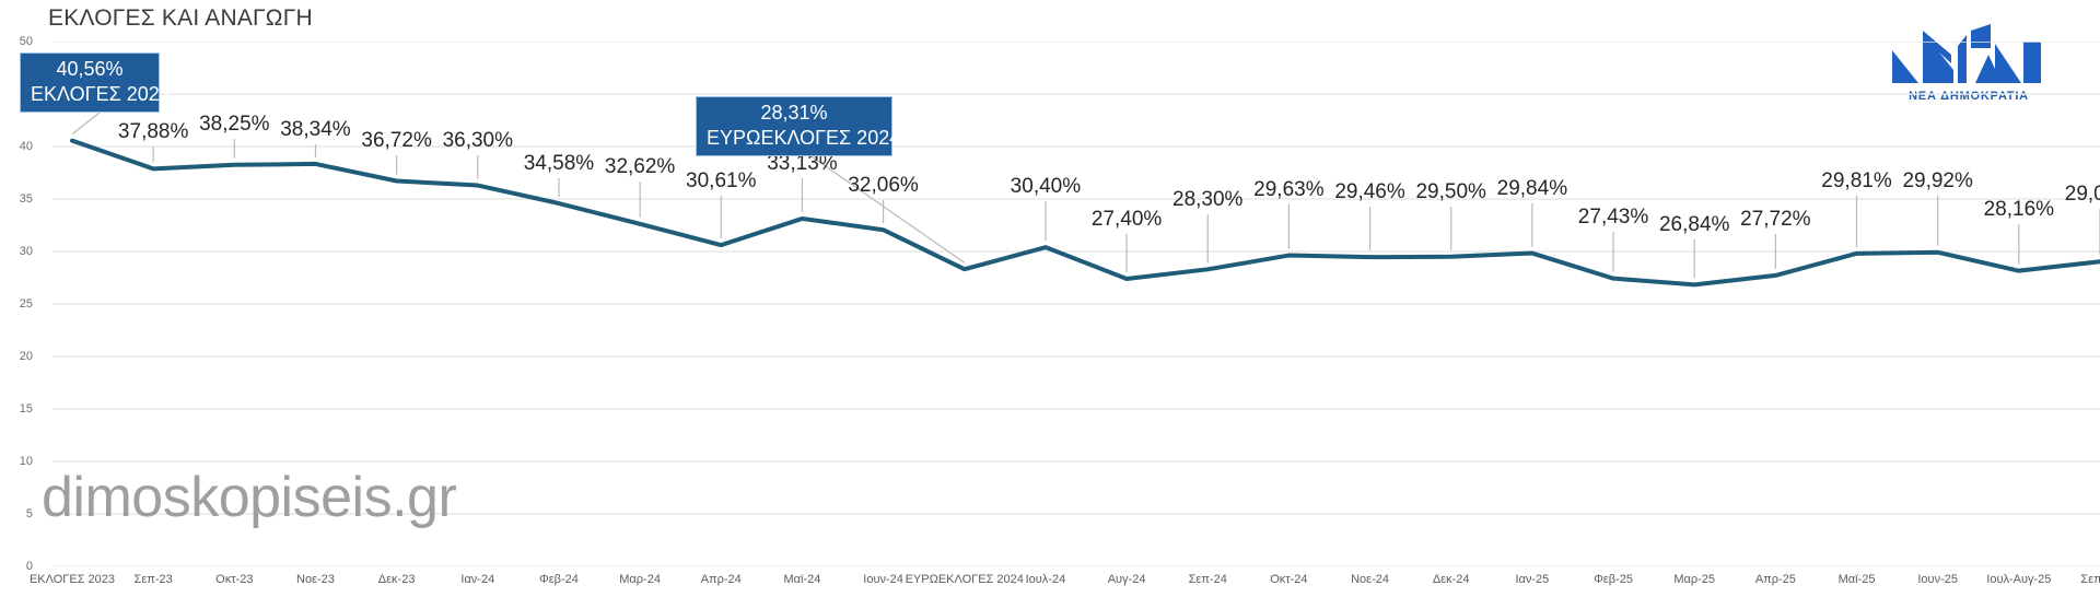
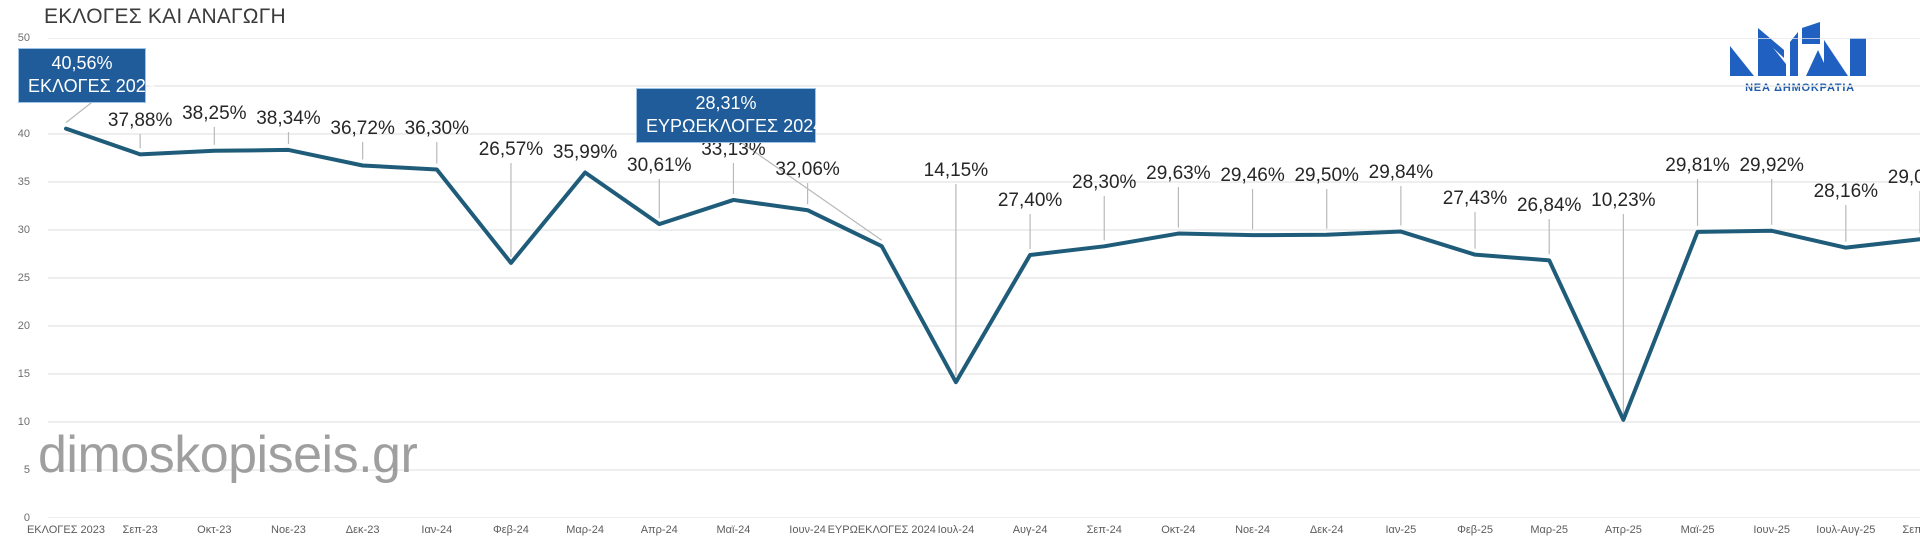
Φεβ-24: 34,58% -> 26,57%
Μαρ-24: 32,62% -> 35,99%
Ιουλ-24: 30,40% -> 14,15%
Απρ-25: 27,72% -> 10,23%
